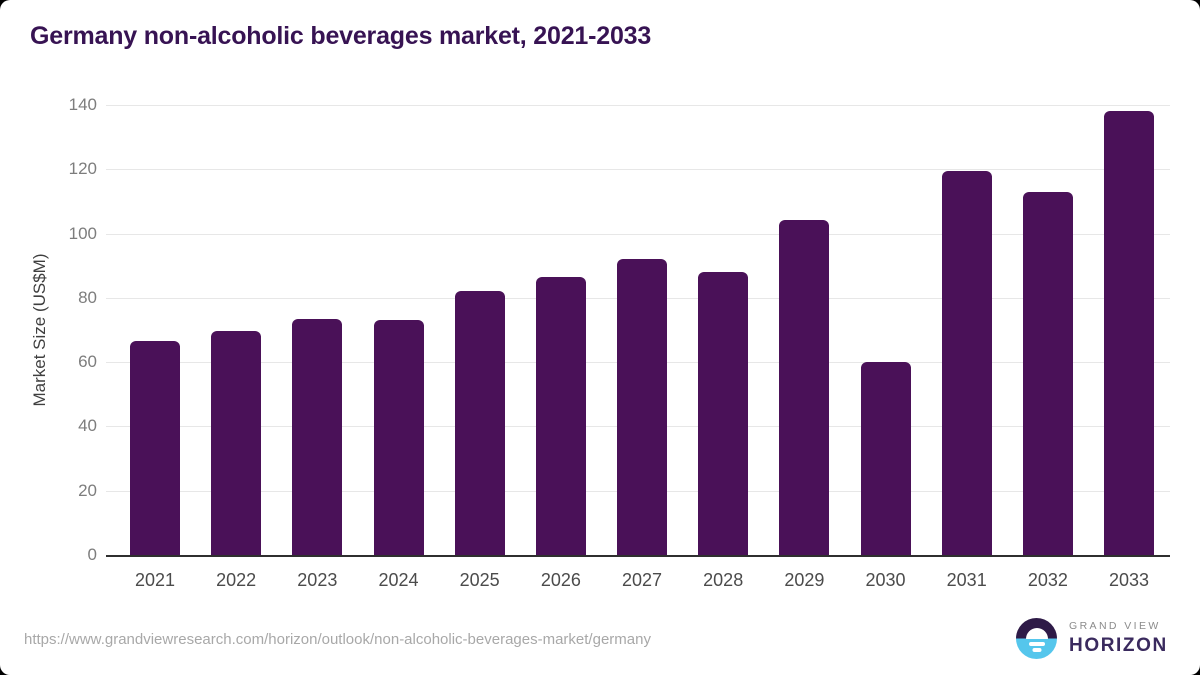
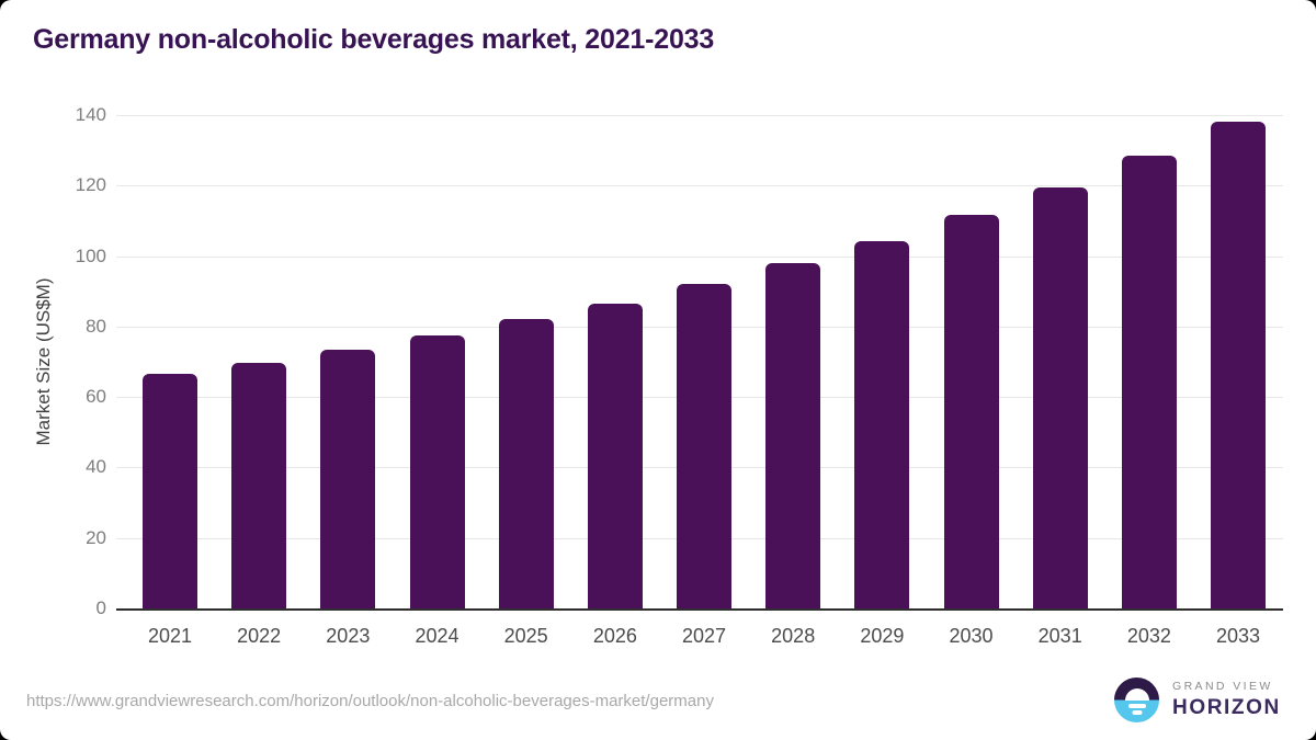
2024: 73 -> 78
2028: 88 -> 98
2030: 60 -> 112
2032: 113 -> 128
